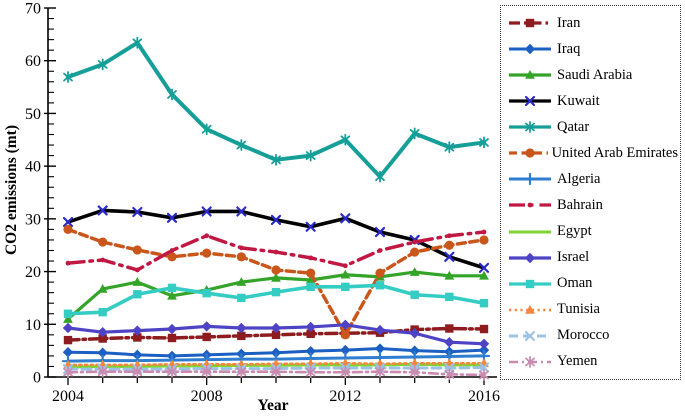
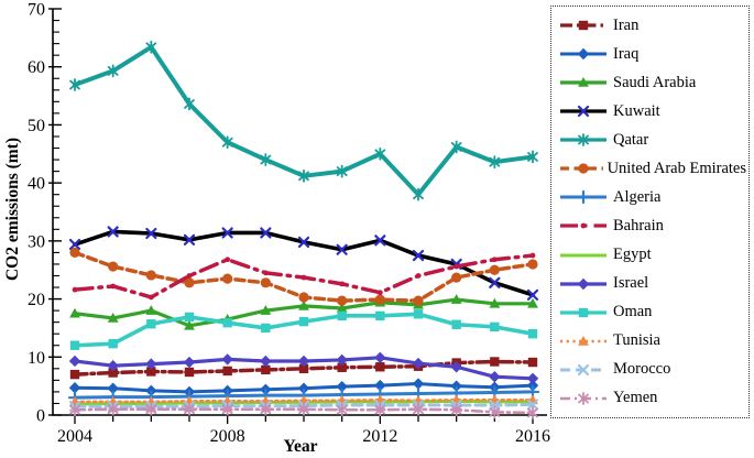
Saudi Arabia/2004: 11 -> 18
United Arab Emirates/2012: 8 -> 20
